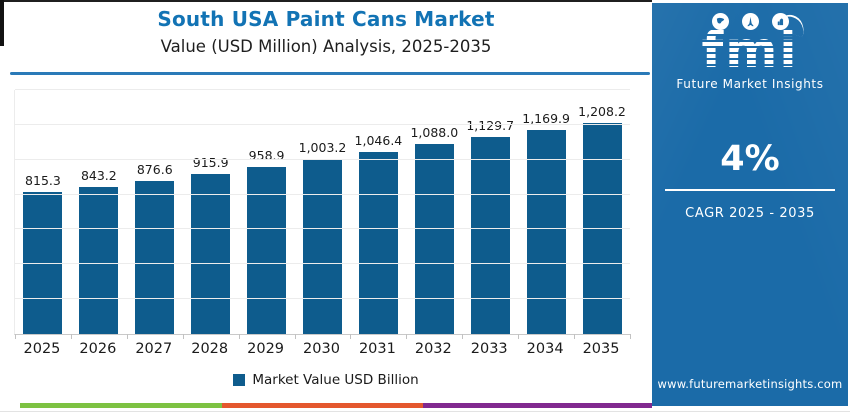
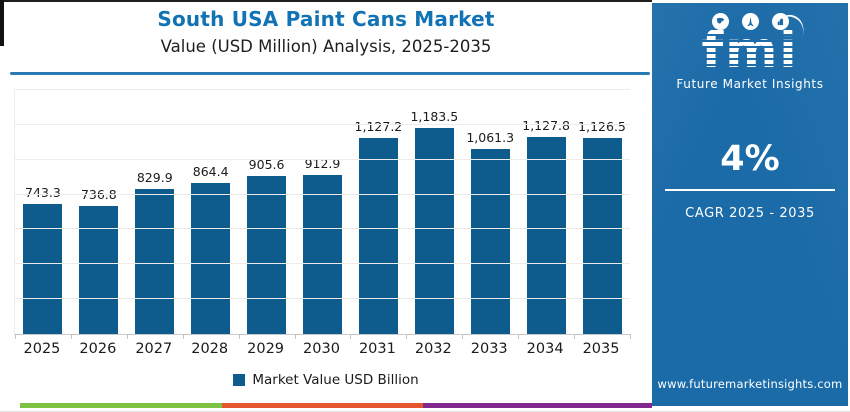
2025: 815.3 -> 743.3
2026: 843.2 -> 736.8
2027: 876.6 -> 829.9
2028: 915.9 -> 864.4
2029: 958.9 -> 905.6
2030: 1,003.2 -> 912.9
2031: 1,046.4 -> 1,127.2
2032: 1,088.0 -> 1,183.5
2033: 1,129.7 -> 1,061.3
2034: 1,169.9 -> 1,127.8
2035: 1,208.2 -> 1,126.5
